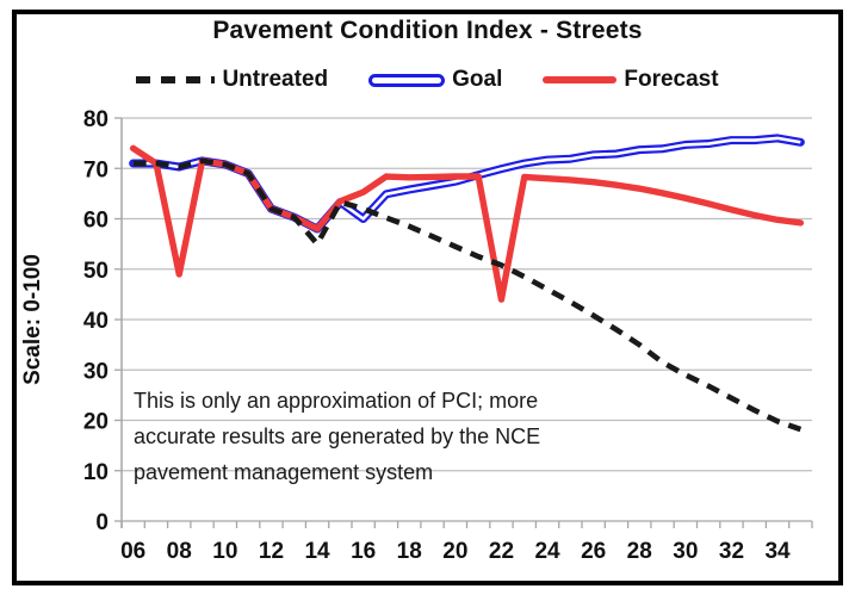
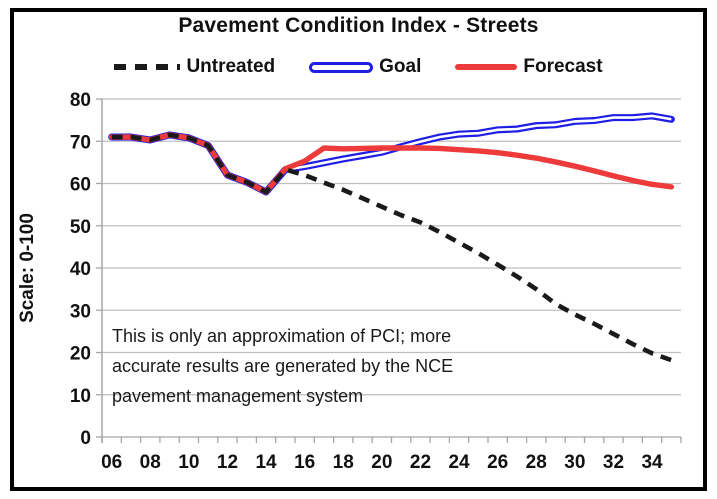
Forecast/06: 74 -> 71
Forecast/08: 49 -> 70
Untreated/14: 55 -> 58
Goal/16: 60 -> 64
Forecast/22: 44 -> 68
